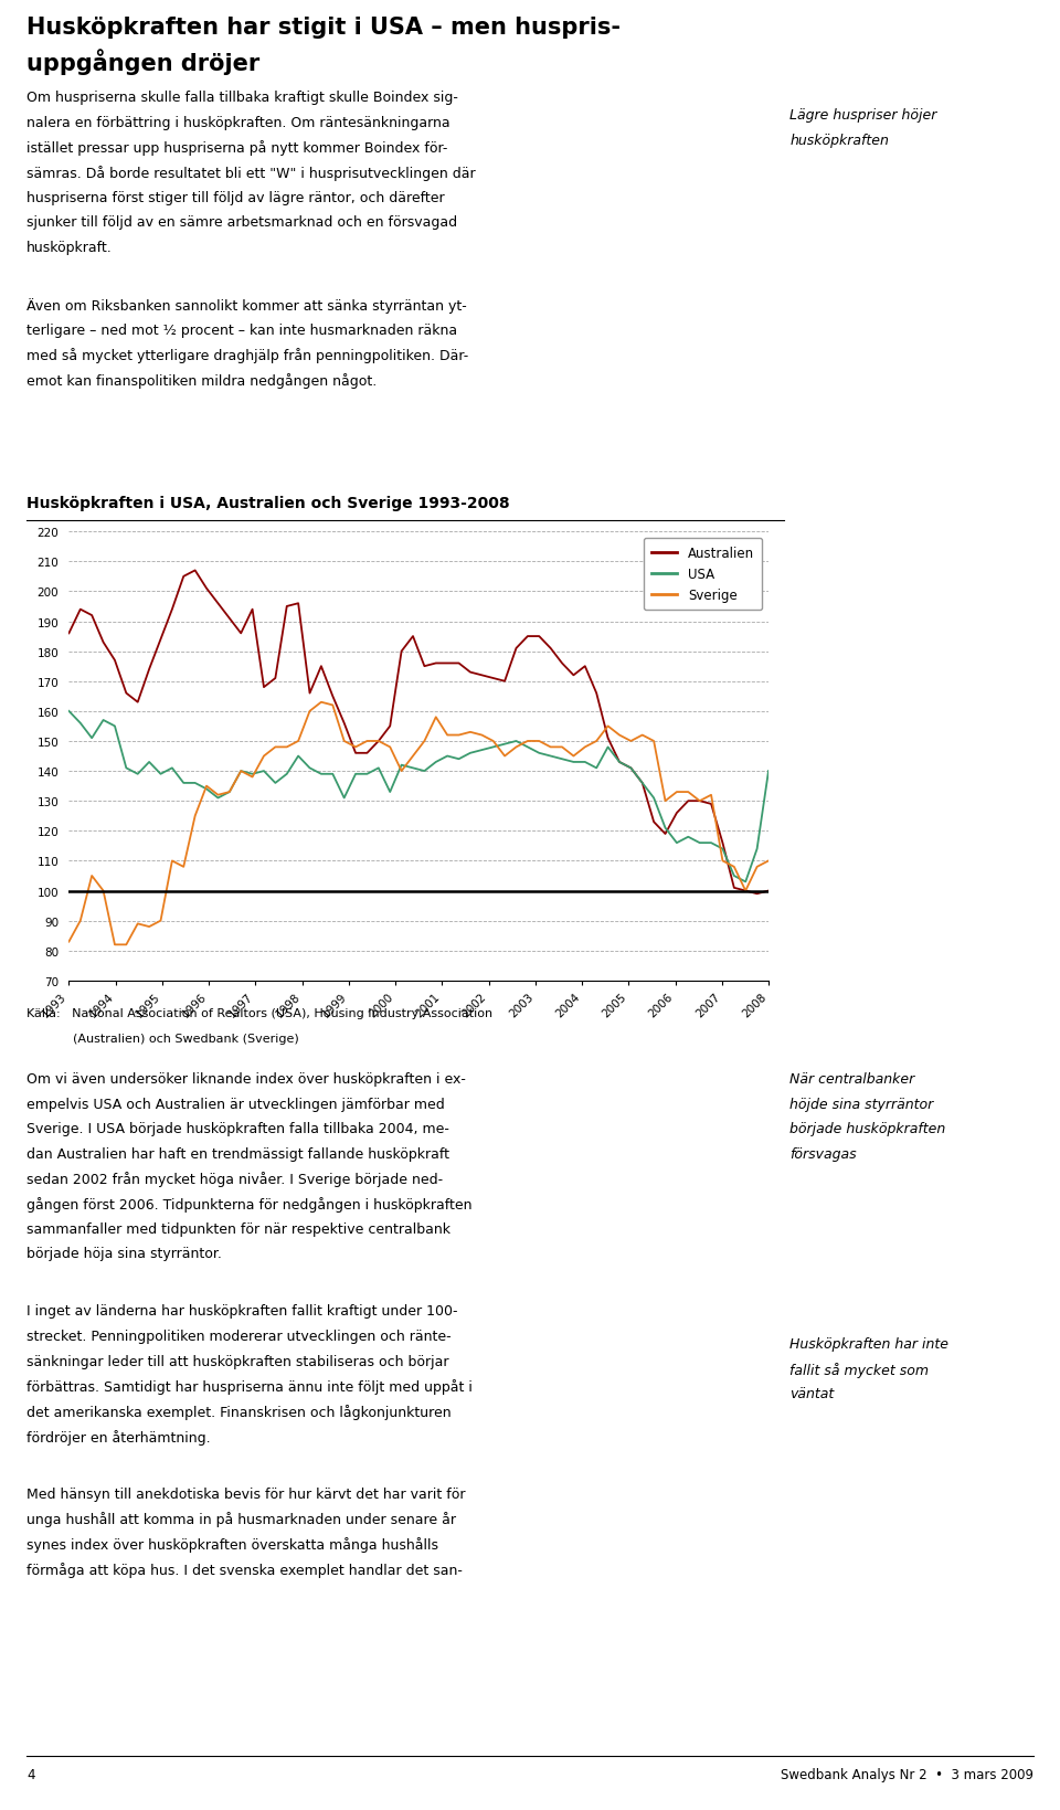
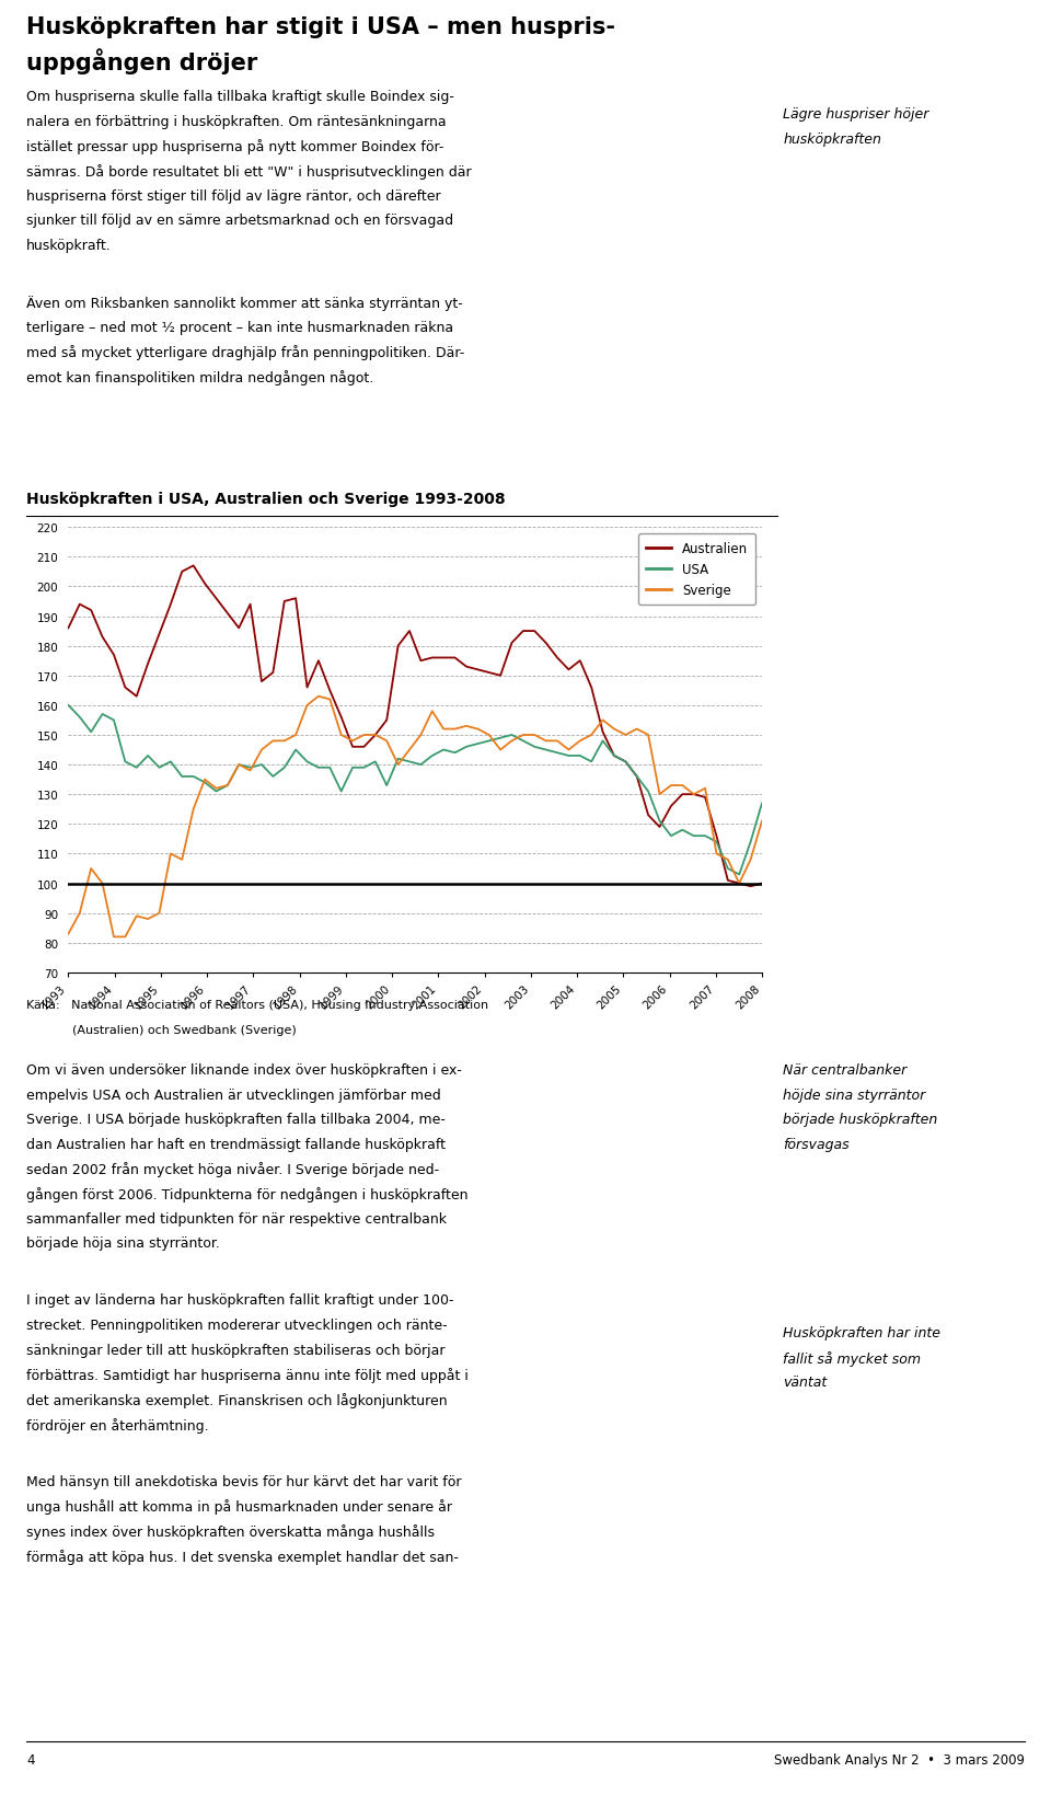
USA/2008: 140 -> 127
Sverige/2008: 110 -> 121
